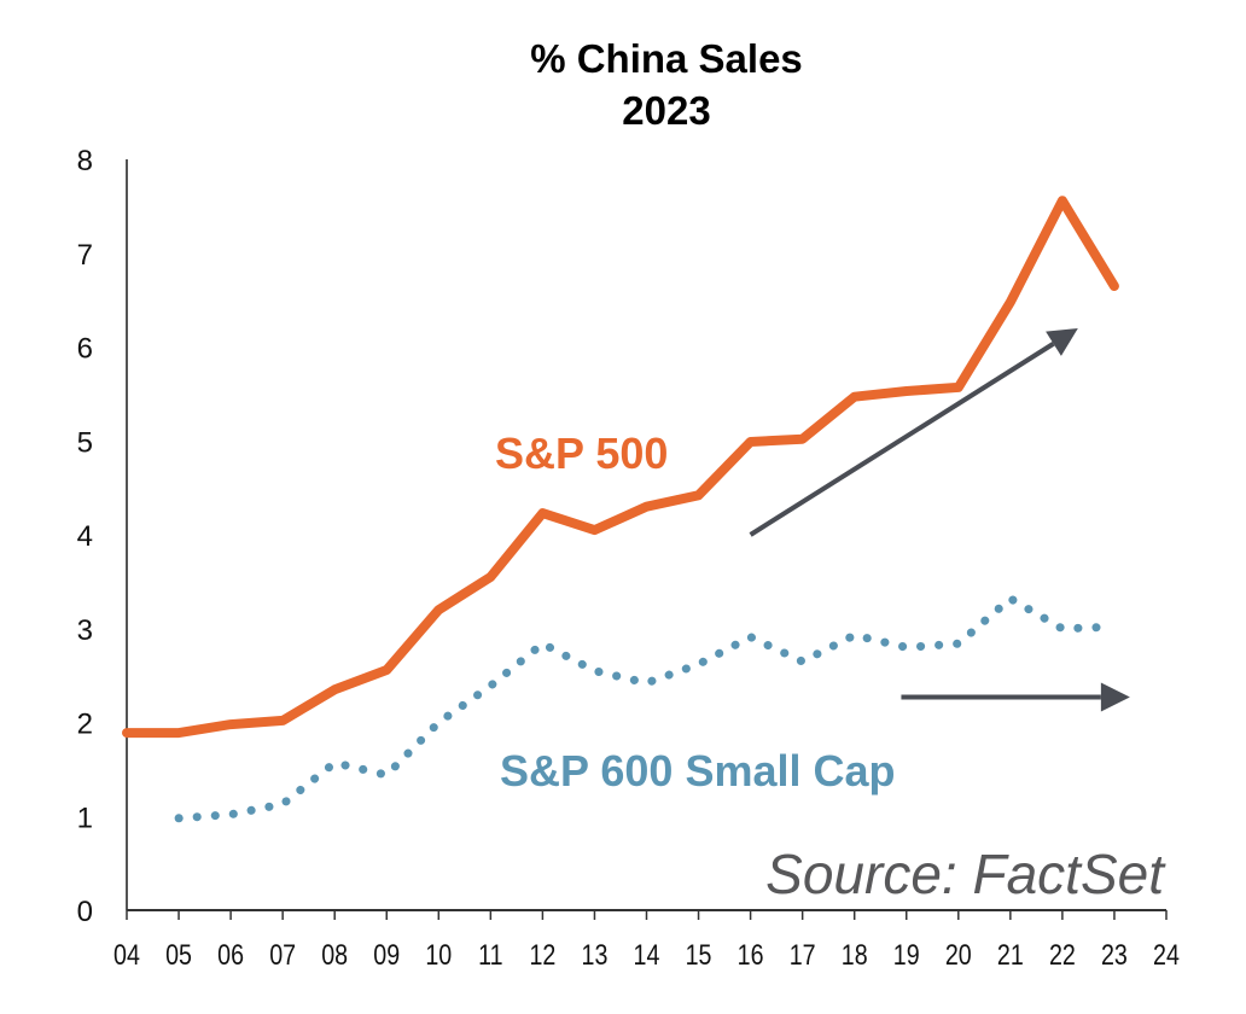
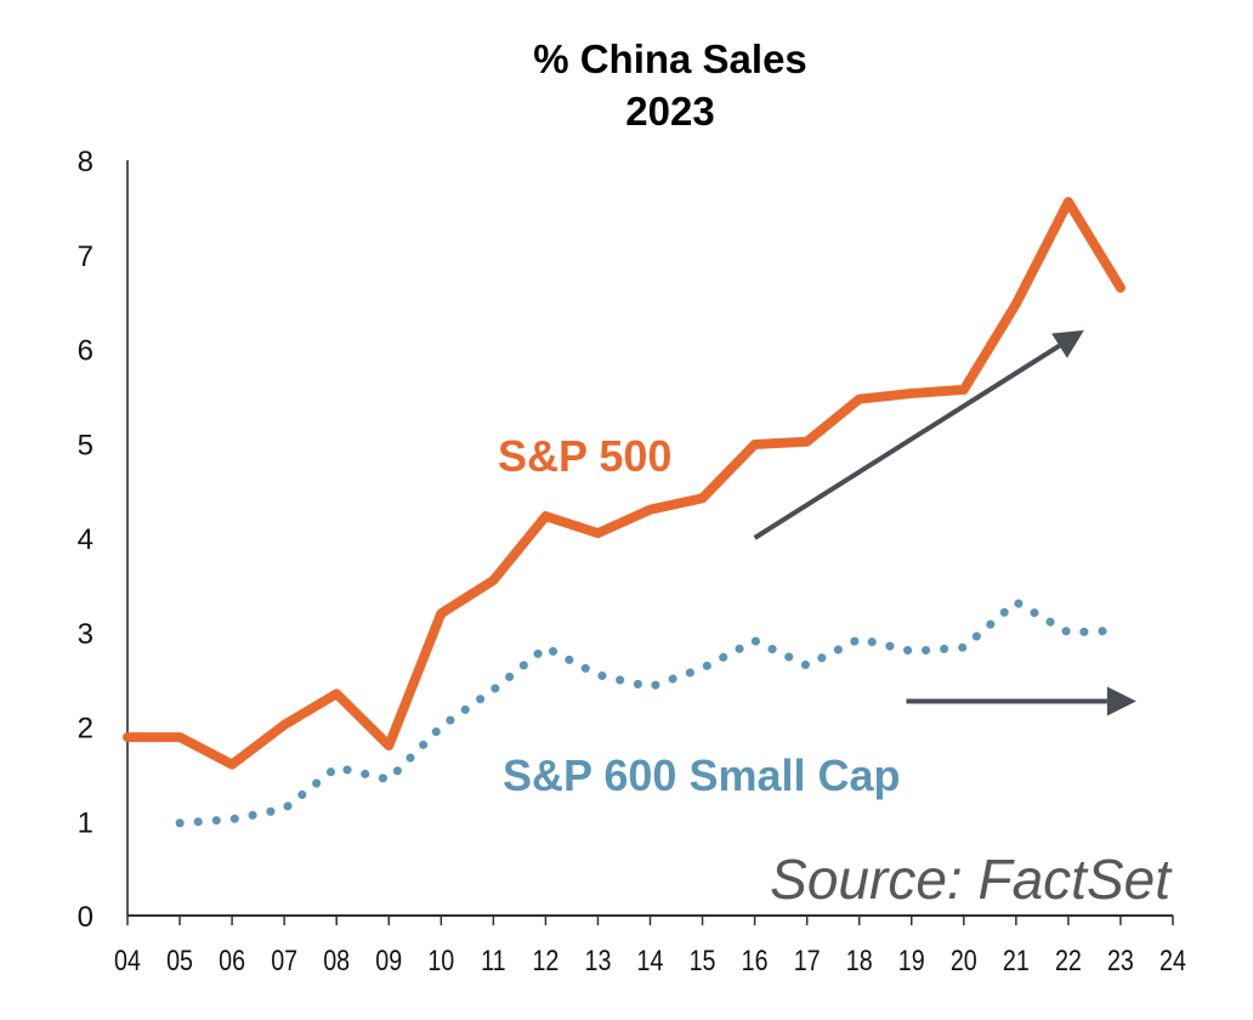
S&P 500/06: 2.0 -> 1.6
S&P 500/09: 2.6 -> 1.8
